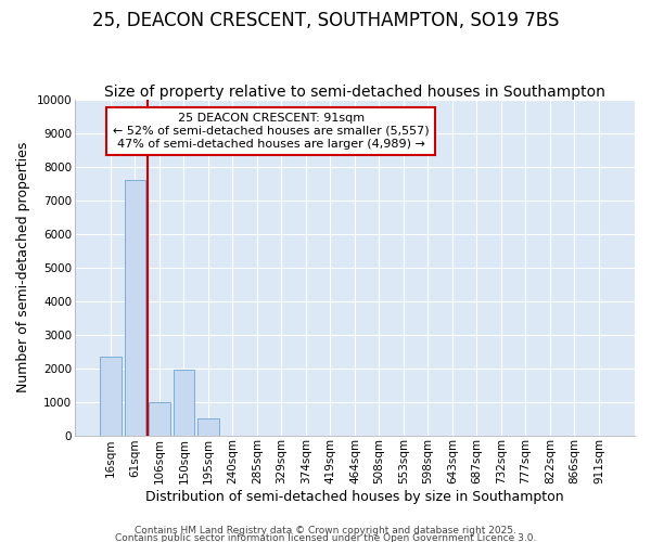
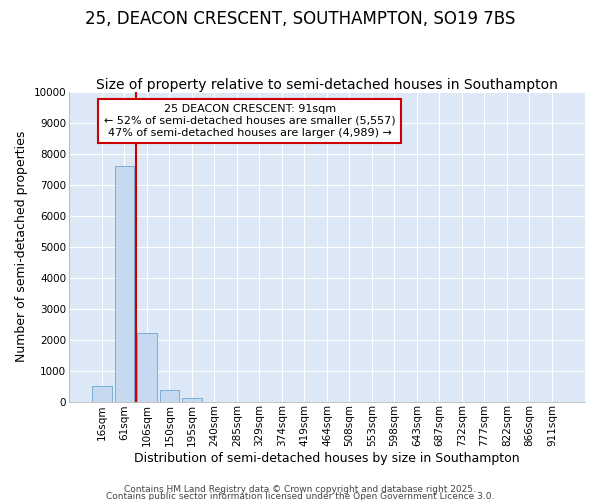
16sqm: 2350 -> 500
106sqm: 1000 -> 2200
150sqm: 1950 -> 380
195sqm: 500 -> 110
